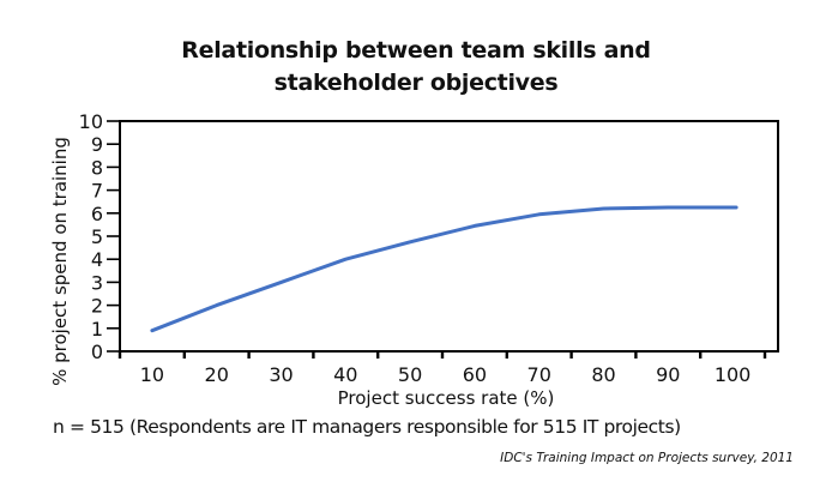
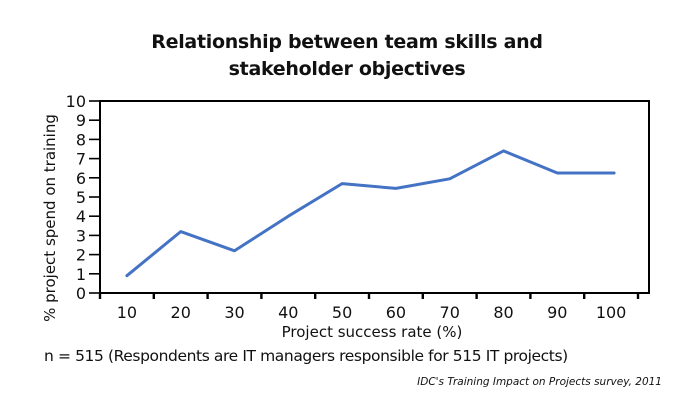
20: 2.0 -> 3.2
30: 3.0 -> 2.2
50: 4.8 -> 5.7
80: 6.2 -> 7.4
